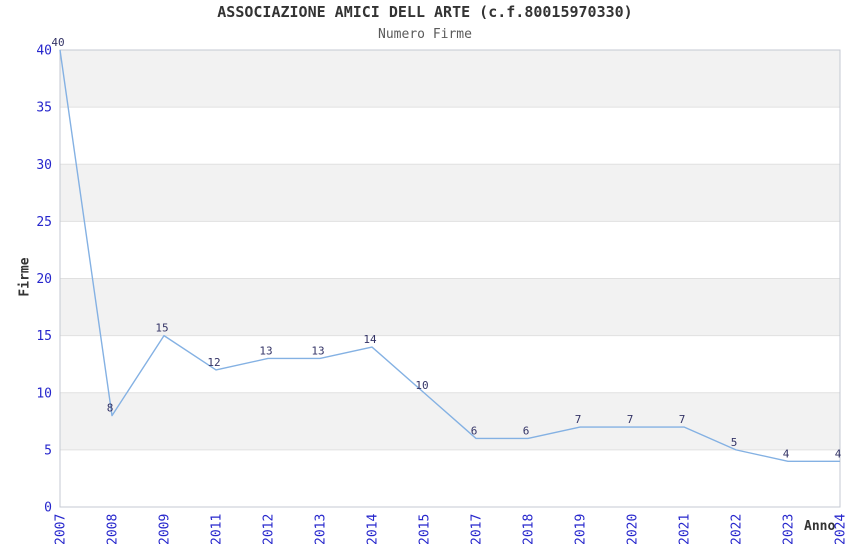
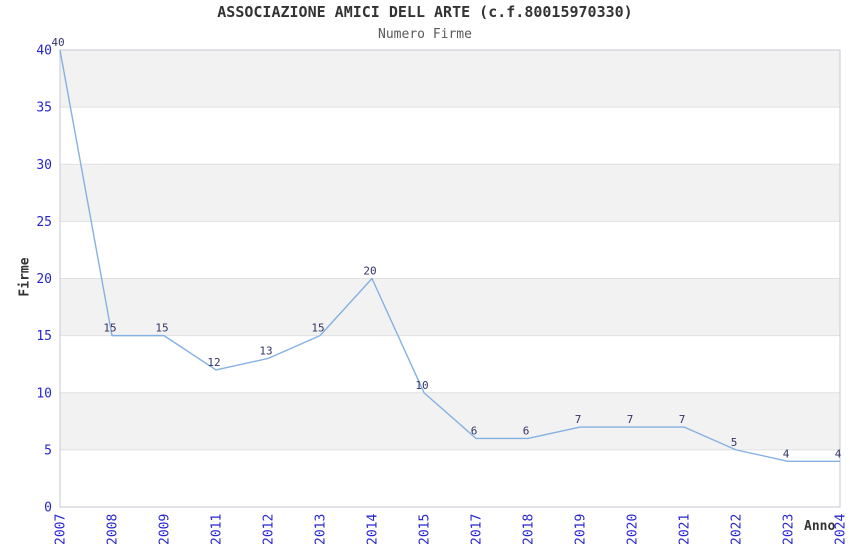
2008: 8 -> 15
2013: 13 -> 15
2014: 14 -> 20
